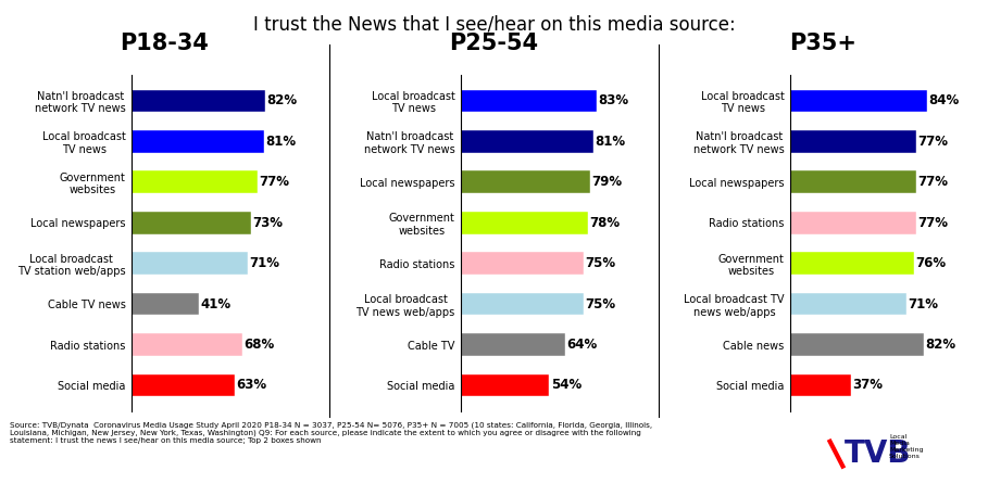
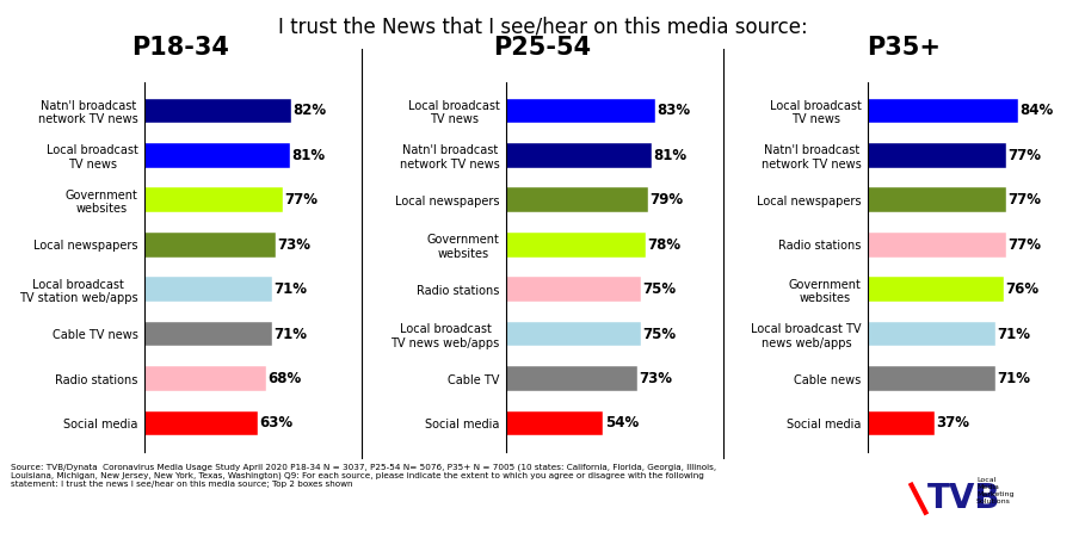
Cable TV news: 41% -> 71%
Cable TV: 64% -> 73%
Cable news: 82% -> 71%
